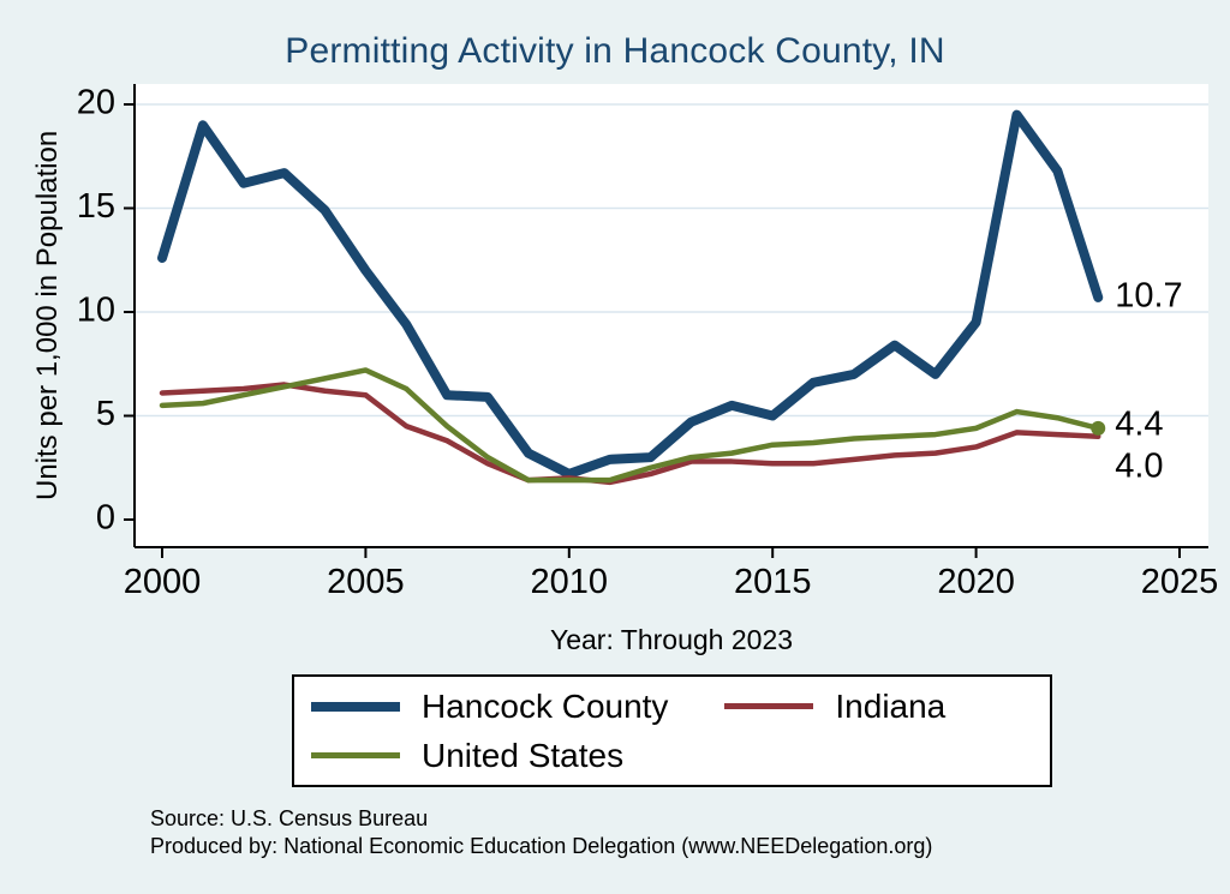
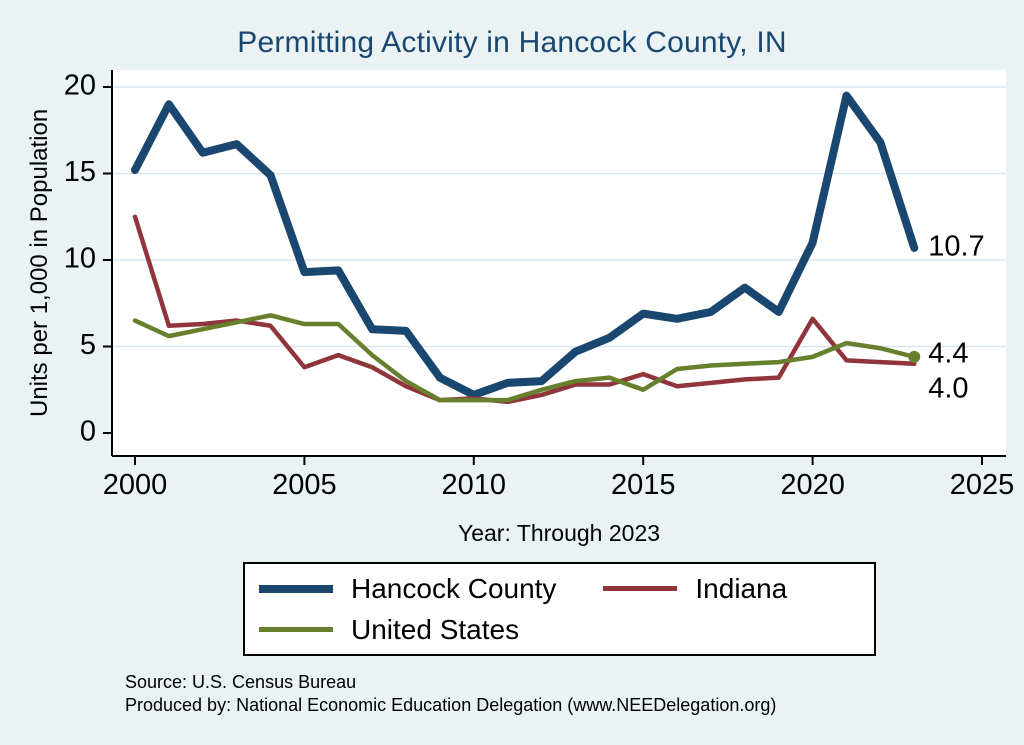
Hancock County/2000: 12.6 -> 15.2
Indiana/2000: 6.1 -> 12.5
United States/2000: 5.5 -> 6.5
Hancock County/2005: 12.0 -> 9.3
Indiana/2005: 6.0 -> 3.8
United States/2005: 7.2 -> 6.3
Hancock County/2015: 5.0 -> 6.9
Indiana/2015: 2.7 -> 3.4
United States/2015: 3.6 -> 2.5
Hancock County/2020: 9.5 -> 11.0
Indiana/2020: 3.5 -> 6.6
